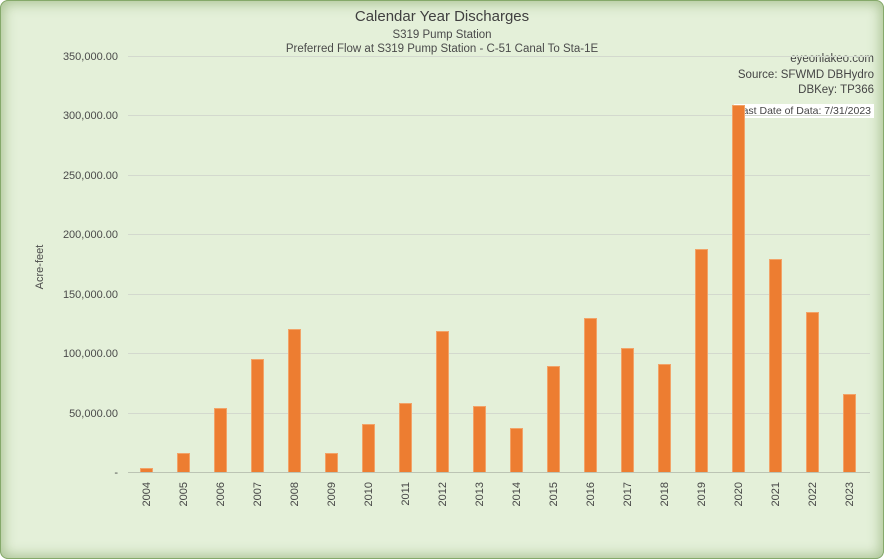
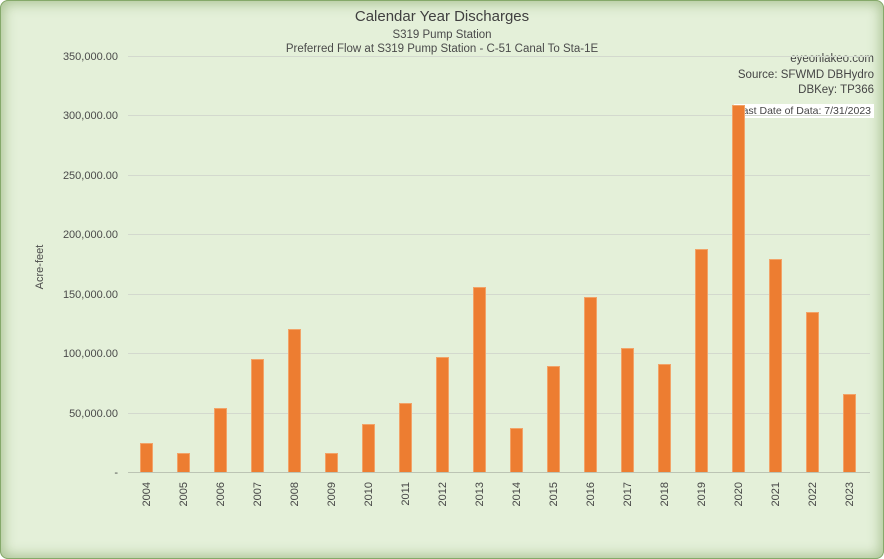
2004: 3000 -> 24000
2012: 119000 -> 97000
2013: 56000 -> 156000
2016: 130000 -> 147000
